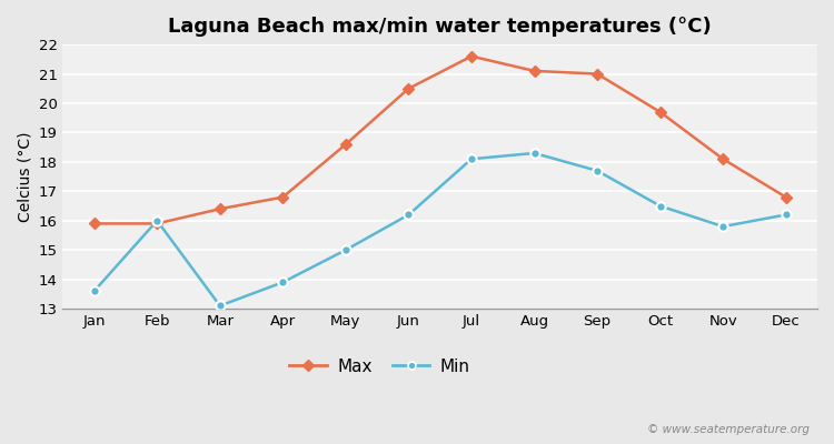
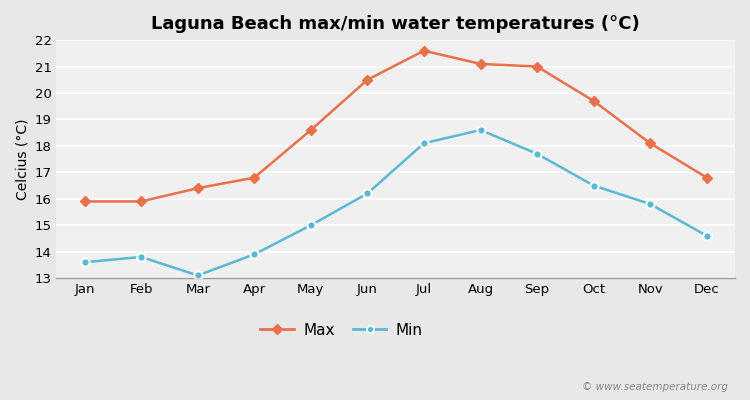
Min/Feb: 16.0 -> 13.8
Min/Aug: 18.3 -> 18.6
Min/Dec: 16.2 -> 14.6
